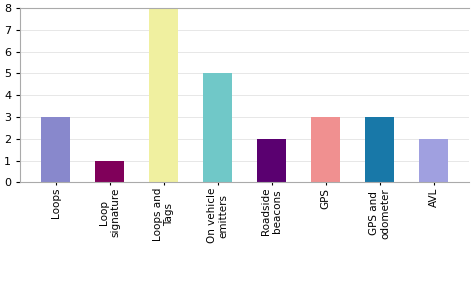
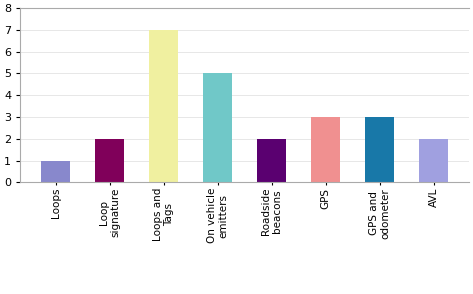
Loops: 3 -> 1
Loop signature: 1 -> 2
Loops and Tags: 8 -> 7
